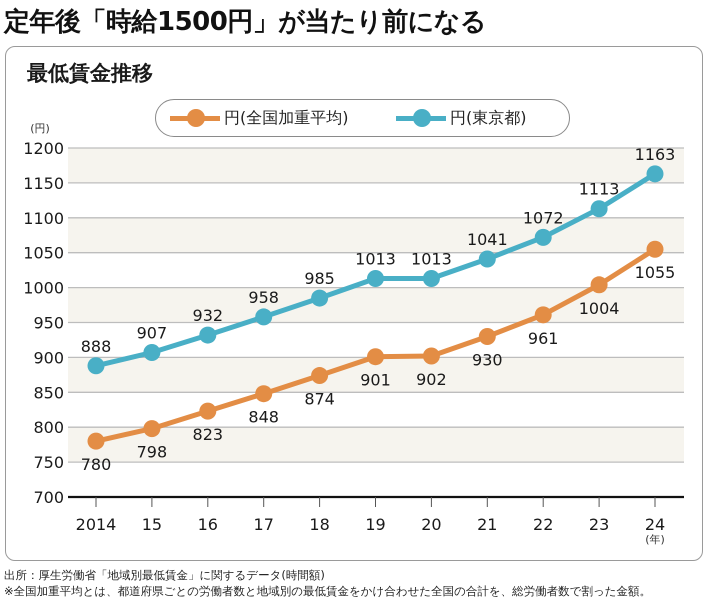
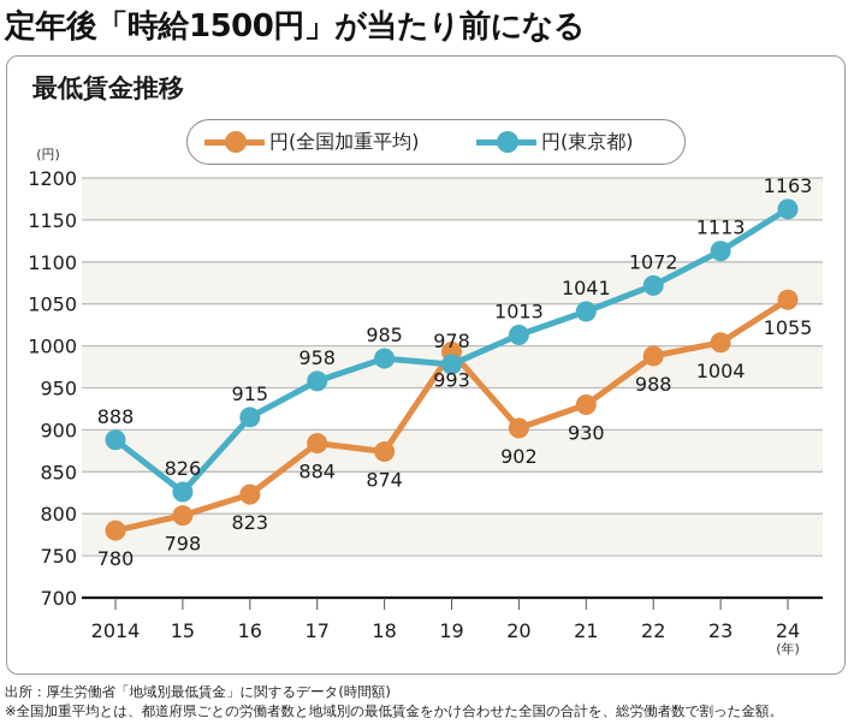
円(東京都)/15: 907 -> 826
円(東京都)/16: 932 -> 915
円(全国加重平均)/17: 848 -> 884
円(全国加重平均)/19: 901 -> 993
円(東京都)/19: 1013 -> 978
円(全国加重平均)/22: 961 -> 988
